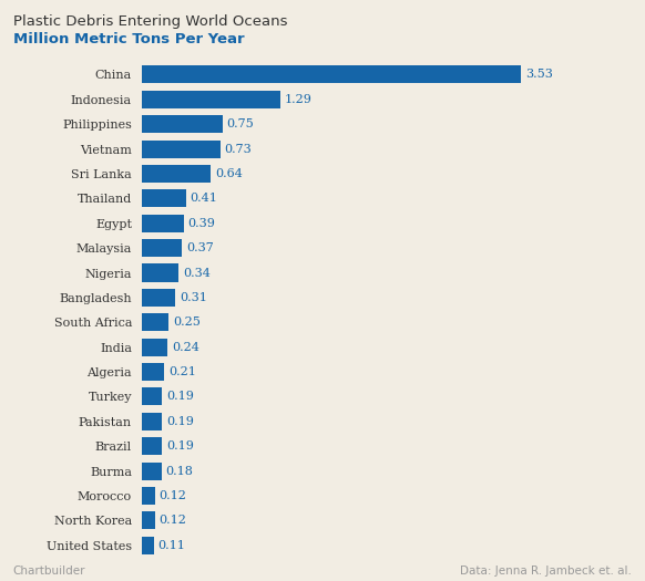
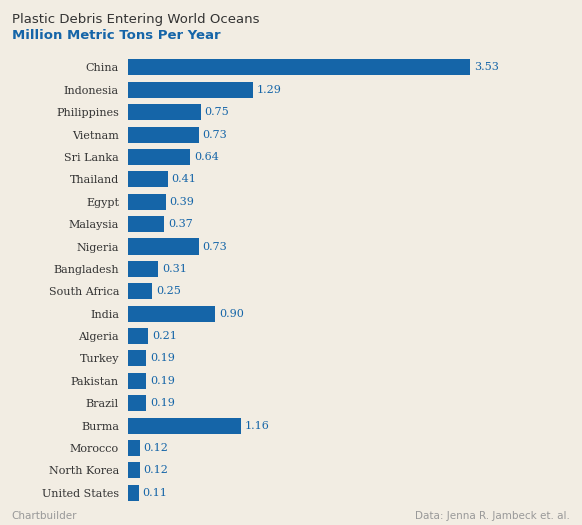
Nigeria: 0.34 -> 0.73
India: 0.24 -> 0.90
Burma: 0.18 -> 1.16
